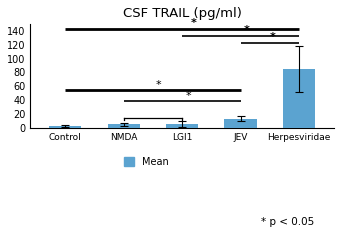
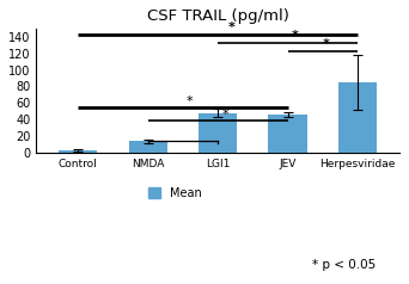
NMDA: 5 -> 14
LGI1: 6 -> 48
JEV: 13 -> 46
